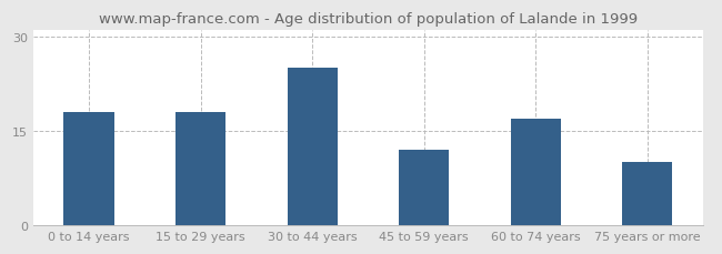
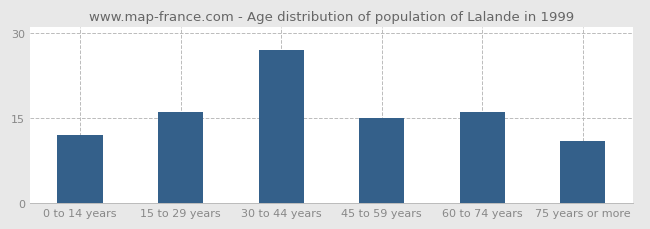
0 to 14 years: 18 -> 12
15 to 29 years: 18 -> 16
30 to 44 years: 25 -> 27
45 to 59 years: 12 -> 15
60 to 74 years: 17 -> 16
75 years or more: 10 -> 11
